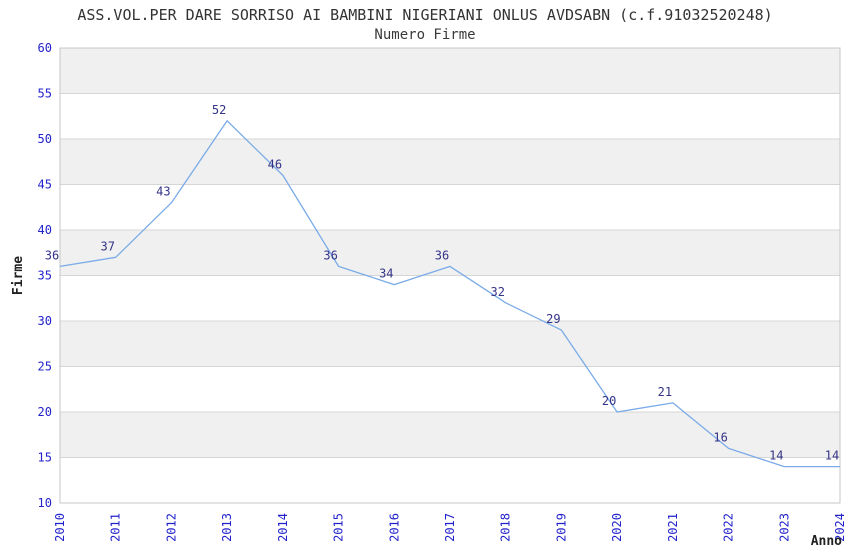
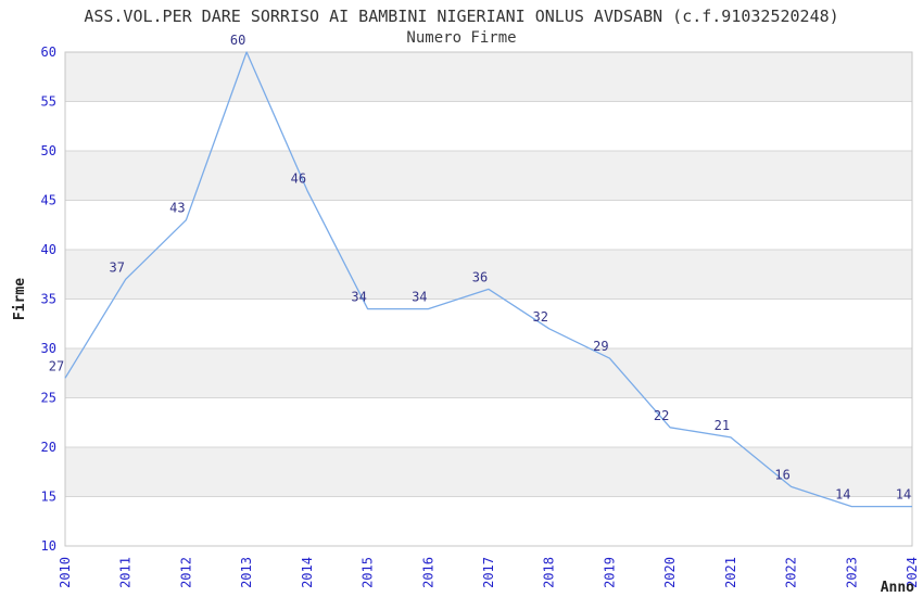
2010: 36 -> 27
2013: 52 -> 60
2015: 36 -> 34
2020: 20 -> 22
